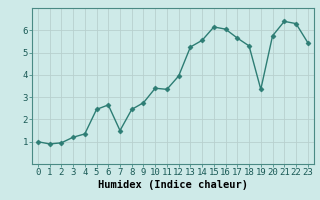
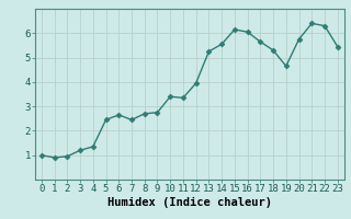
7: 1.50 -> 2.45
8: 2.45 -> 2.70
19: 3.35 -> 4.65
